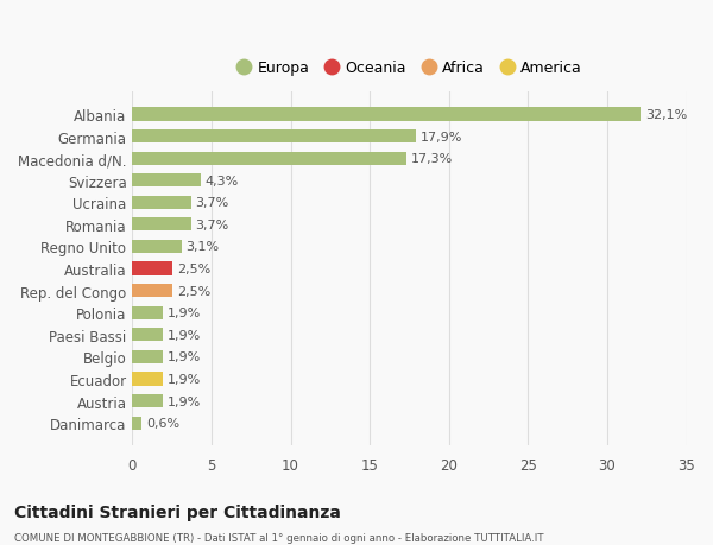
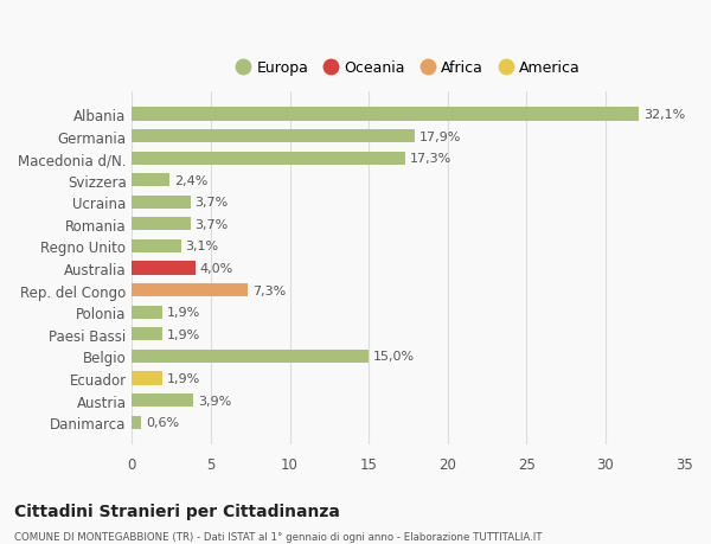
Svizzera: 4,3% -> 2,4%
Australia: 2,5% -> 4,0%
Rep. del Congo: 2,5% -> 7,3%
Belgio: 1,9% -> 15,0%
Austria: 1,9% -> 3,9%
